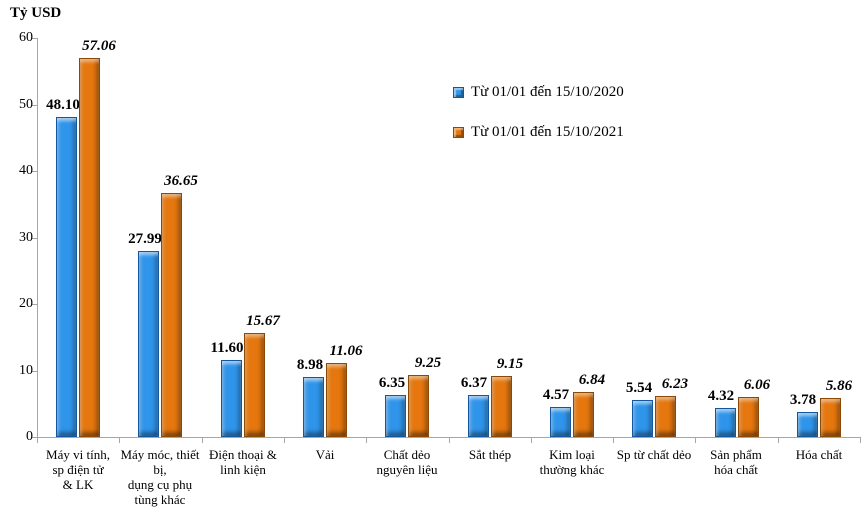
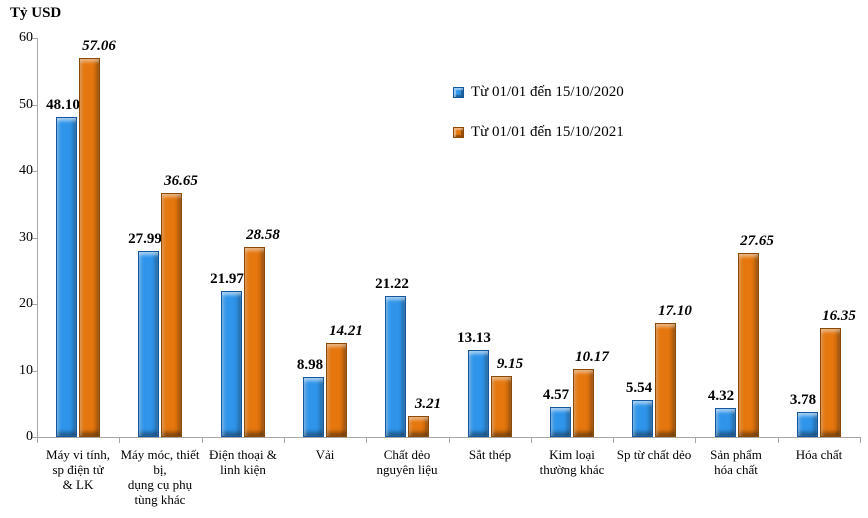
Từ 01/01 đến 15/10/2020/Điện thoại & linh kiện: 11.60 -> 21.97
Từ 01/01 đến 15/10/2021/Điện thoại & linh kiện: 15.67 -> 28.58
Từ 01/01 đến 15/10/2021/Vải: 11.06 -> 14.21
Từ 01/01 đến 15/10/2020/Chất dẻo nguyên liệu: 6.35 -> 21.22
Từ 01/01 đến 15/10/2021/Chất dẻo nguyên liệu: 9.25 -> 3.21
Từ 01/01 đến 15/10/2020/Sắt thép: 6.37 -> 13.13
Từ 01/01 đến 15/10/2021/Kim loại thường khác: 6.84 -> 10.17
Từ 01/01 đến 15/10/2021/Sp từ chất dẻo: 6.23 -> 17.10
Từ 01/01 đến 15/10/2021/Sản phẩm hóa chất: 6.06 -> 27.65
Từ 01/01 đến 15/10/2021/Hóa chất: 5.86 -> 16.35
